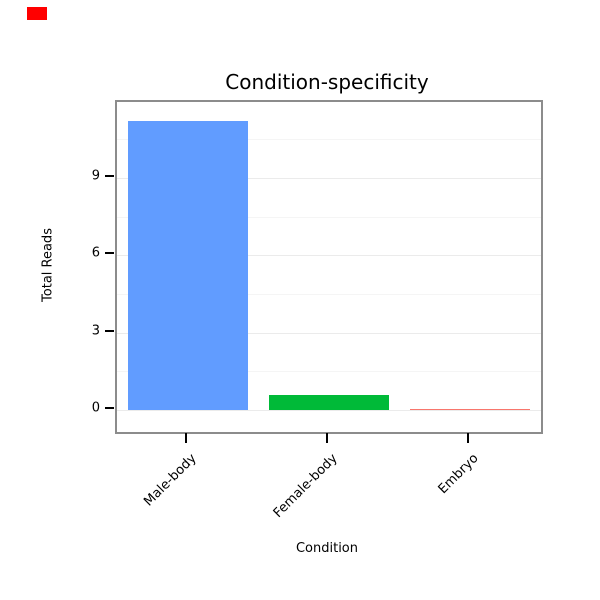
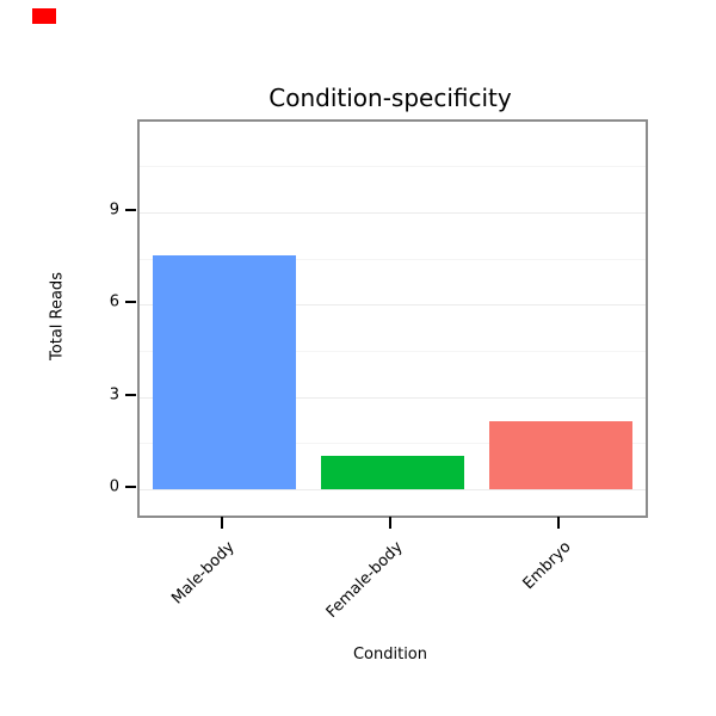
Male-body: 11.2 -> 7.6
Female-body: 0.6 -> 1.1
Embryo: 0.1 -> 2.2
